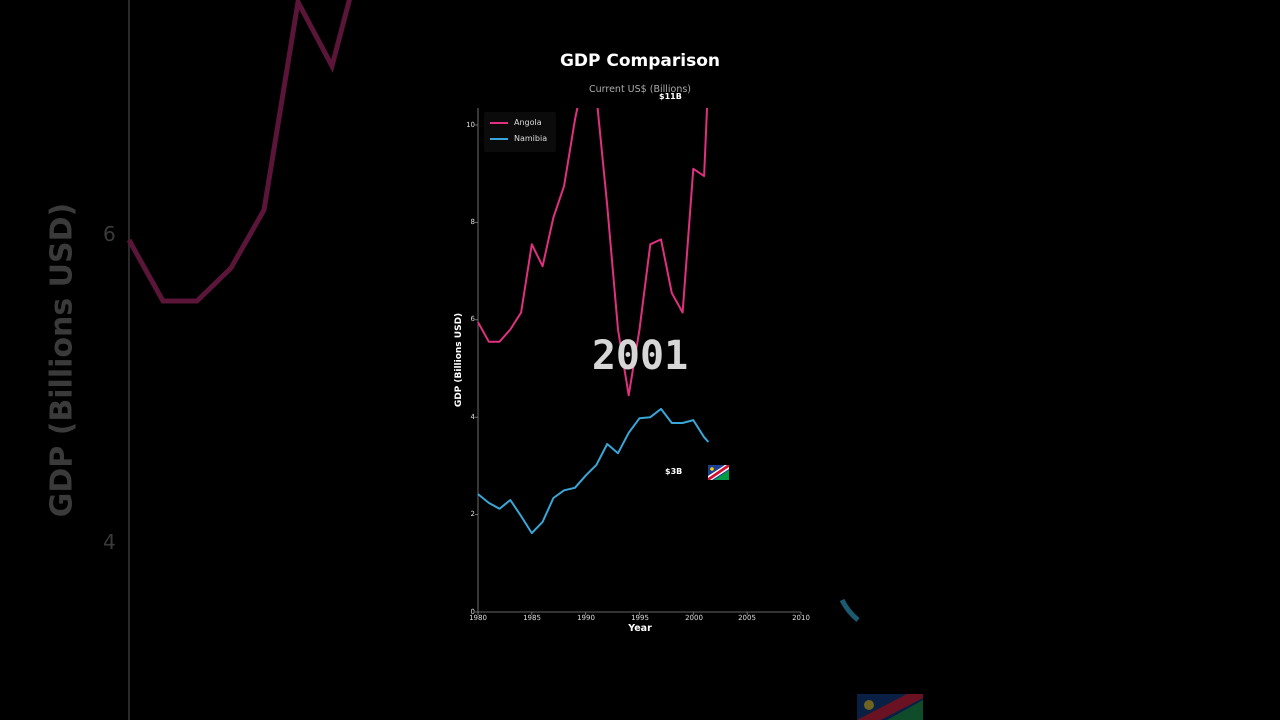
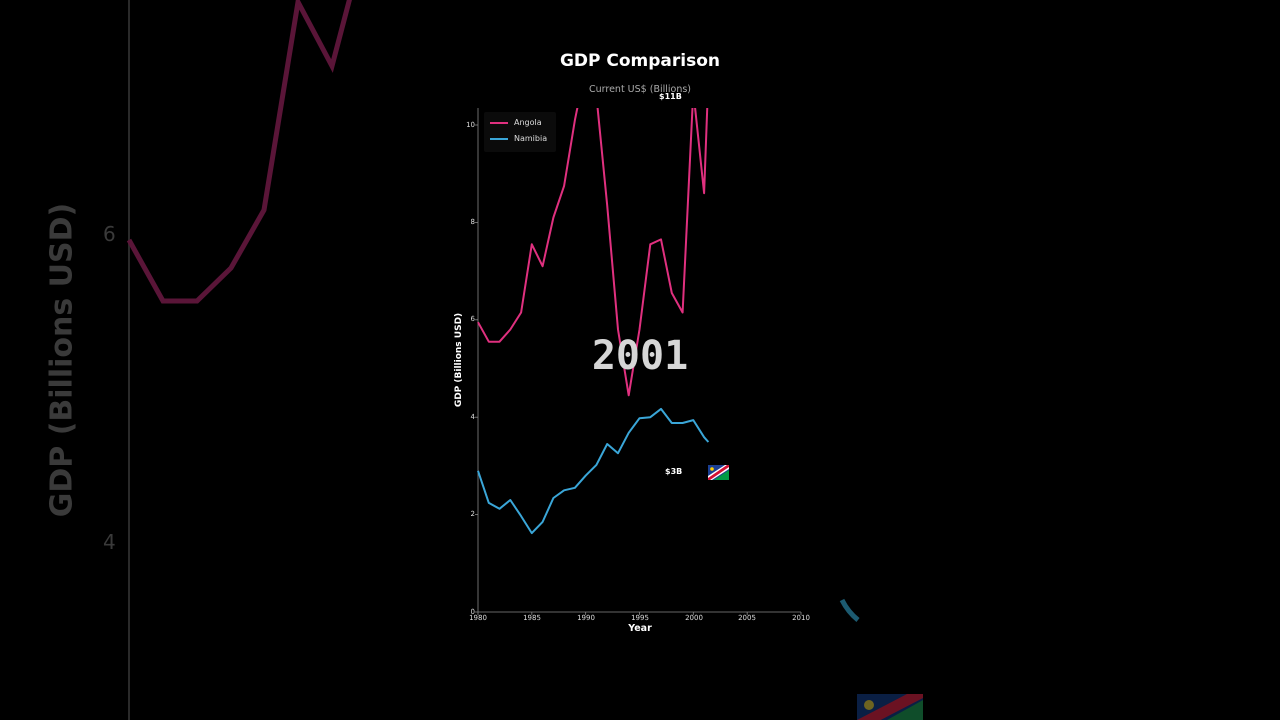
Namibia/1980: 2.4 -> 2.9
Angola/2000: 9.1 -> 10.7
Angola/2001: 8.9 -> 8.6
